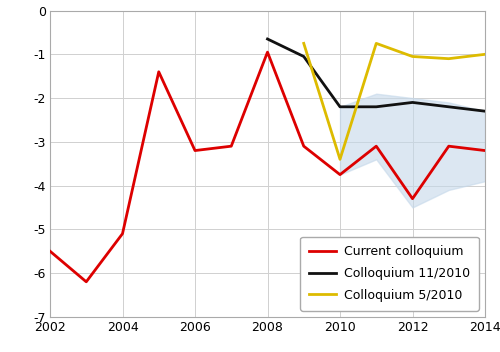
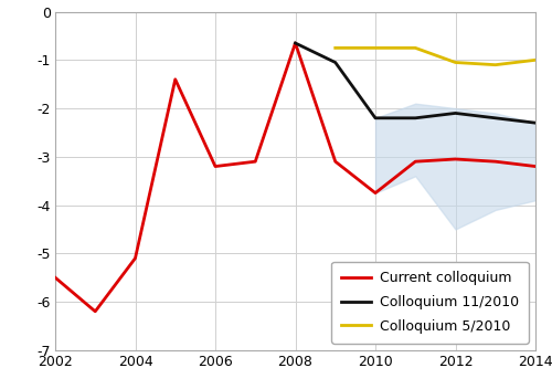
Current colloquium/2008: -0.95 -> -0.65
Colloquium 5/2010/2010: -3.40 -> -0.75
Current colloquium/2012: -4.30 -> -3.05
